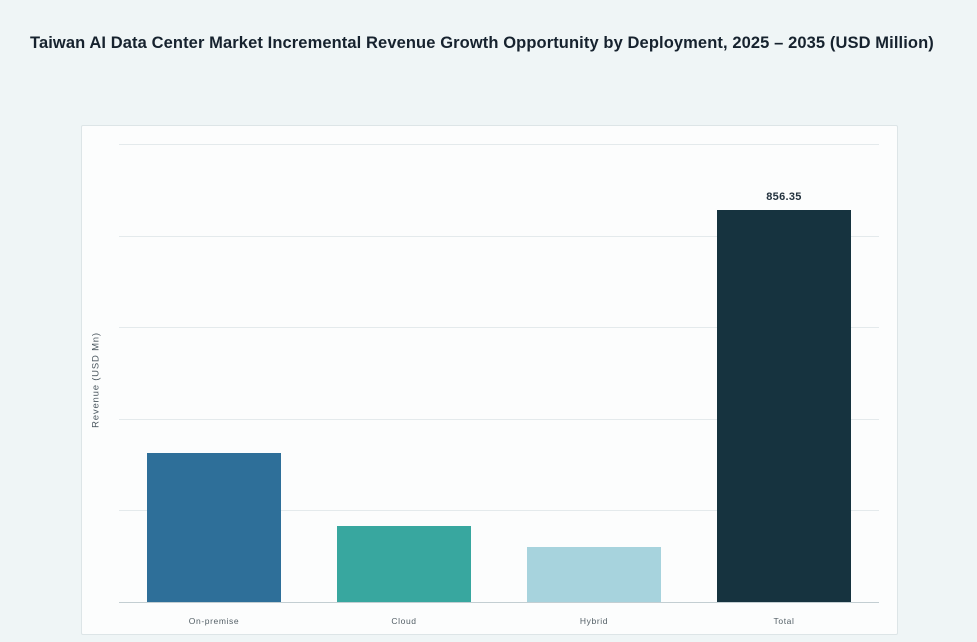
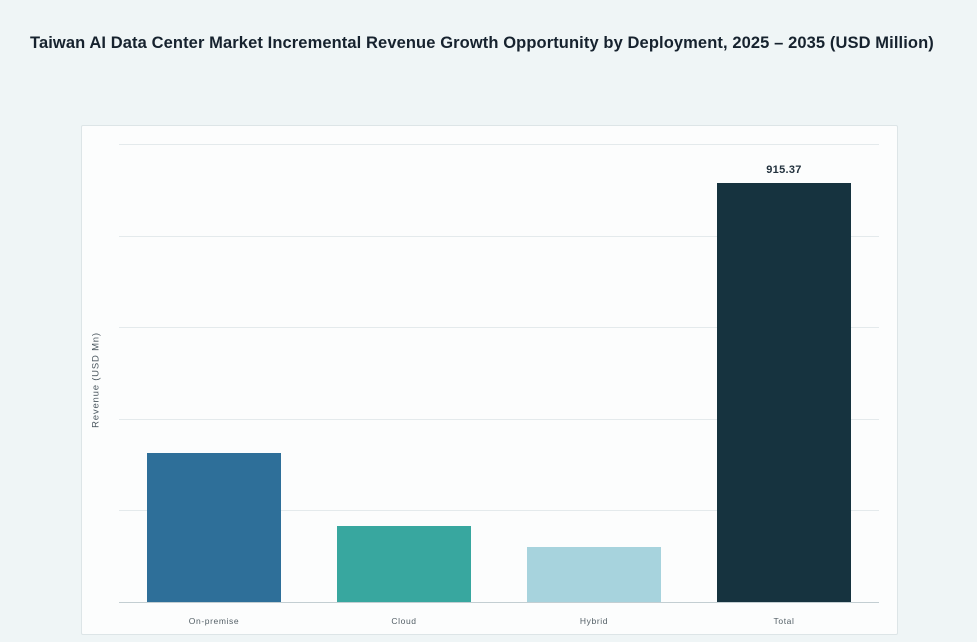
Total: 856.35 -> 915.37
